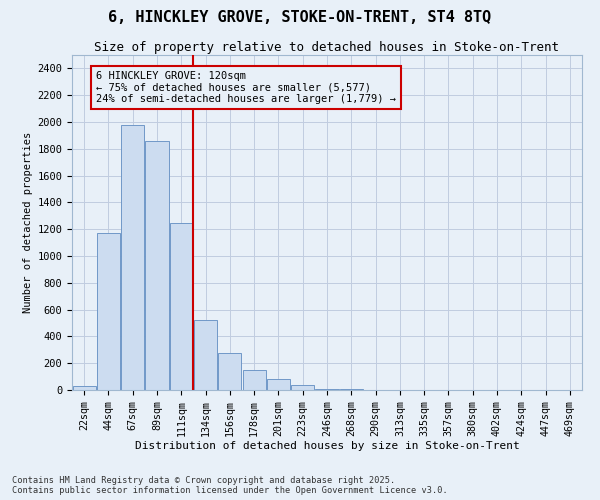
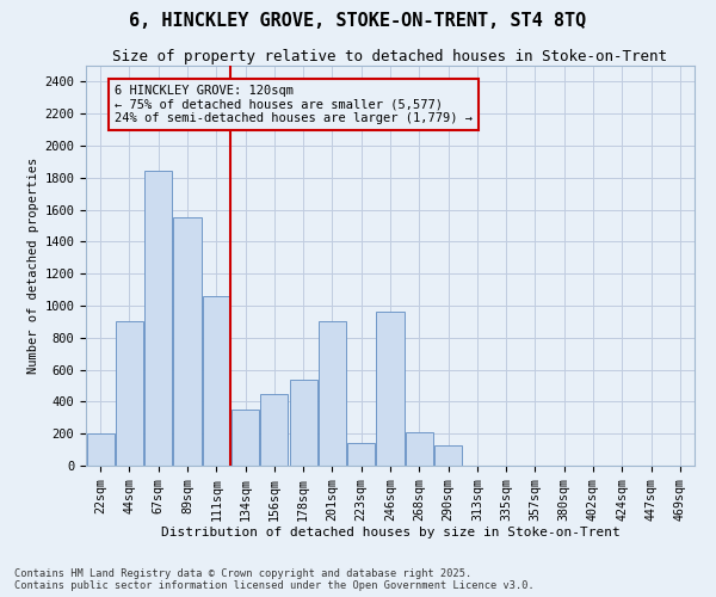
22sqm: 30 -> 200
44sqm: 1180 -> 900
67sqm: 1980 -> 1840
89sqm: 1860 -> 1550
111sqm: 1250 -> 1060
134sqm: 520 -> 350
156sqm: 280 -> 450
178sqm: 150 -> 540
201sqm: 80 -> 900
223sqm: 40 -> 140
246sqm: 10 -> 960
268sqm: 0 -> 210
290sqm: 0 -> 130
